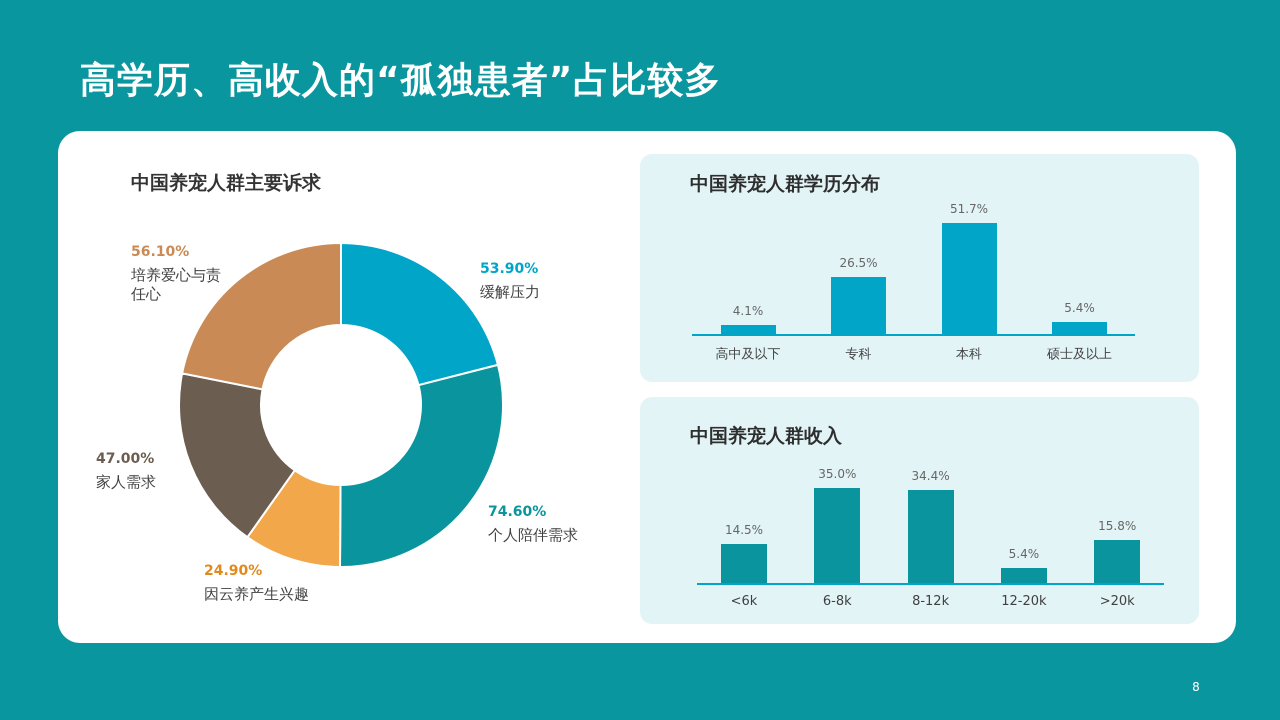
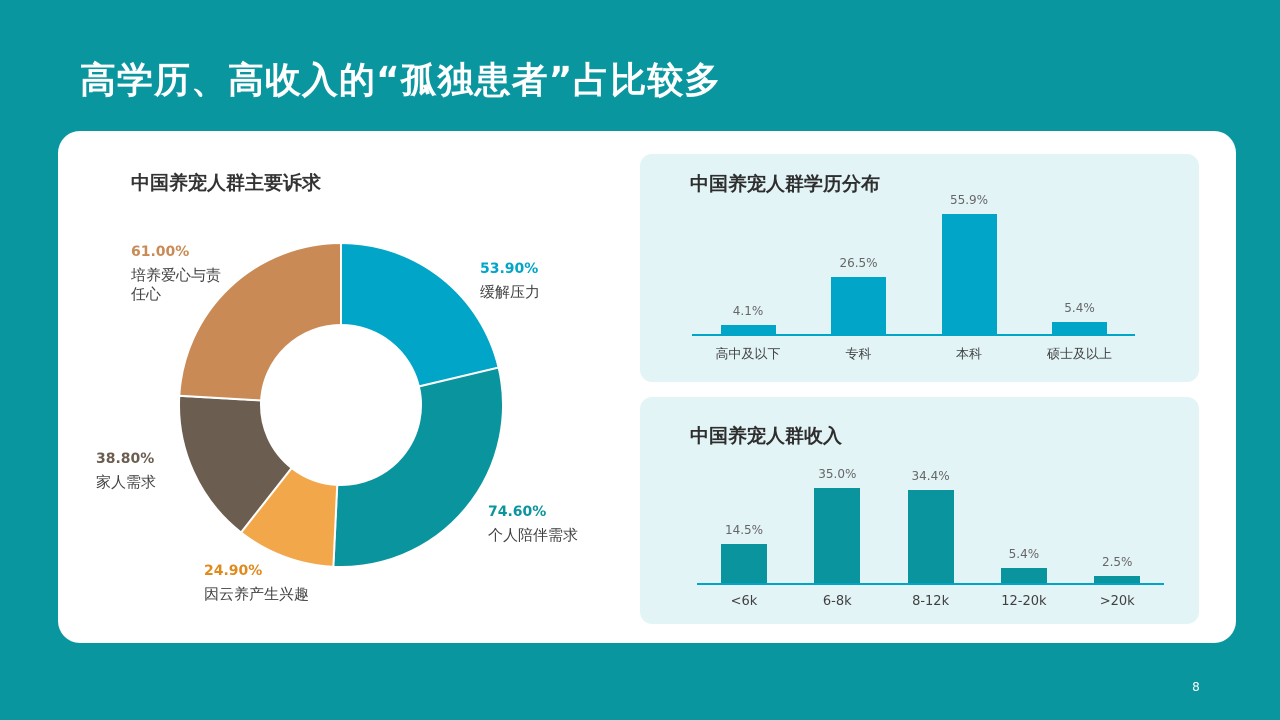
中国养宠人群主要诉求/家人需求: 47.00% -> 38.80%
中国养宠人群主要诉求/培养爱心与责任心: 56.10% -> 61.00%
中国养宠人群学历分布/本科: 51.7% -> 55.9%
中国养宠人群收入/>20k: 15.8% -> 2.5%
